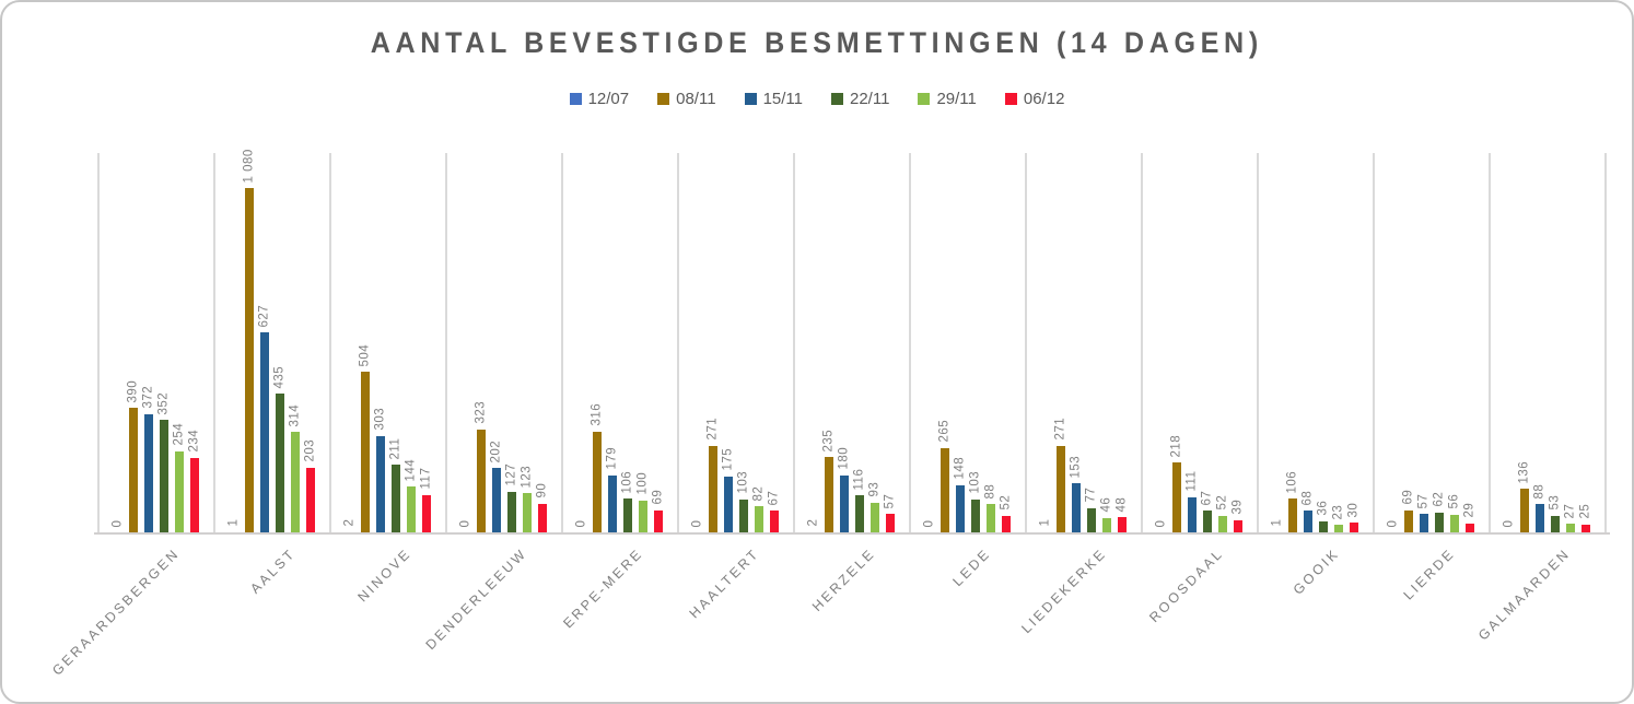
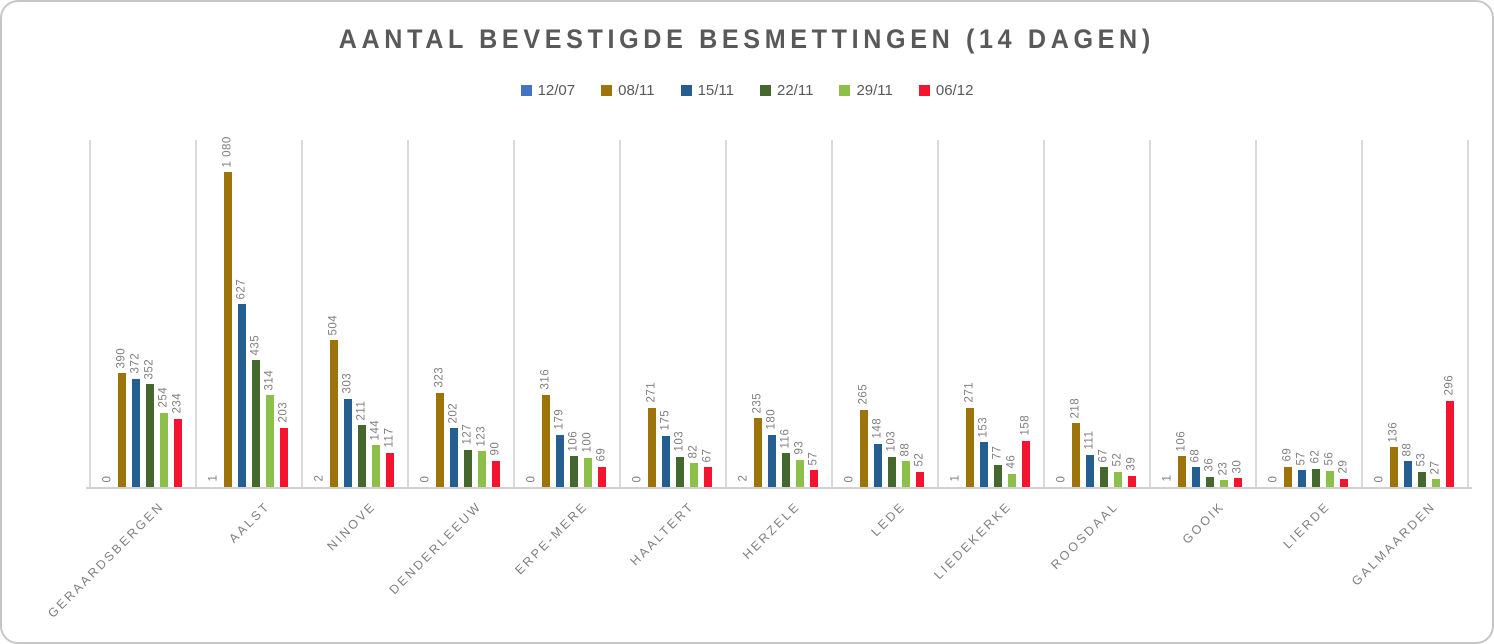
06/12/LIEDEKERKE: 48 -> 158
06/12/GALMAARDEN: 25 -> 296
